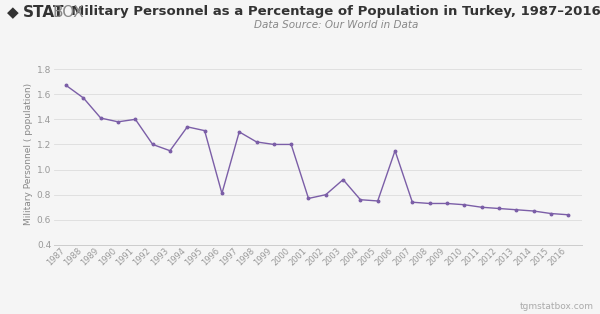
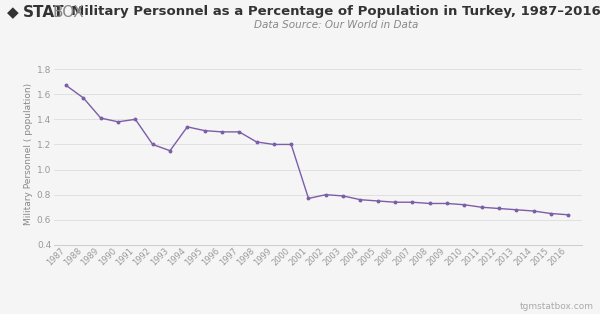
1996: 0.81 -> 1.30
2003: 0.92 -> 0.79
2006: 1.15 -> 0.74
